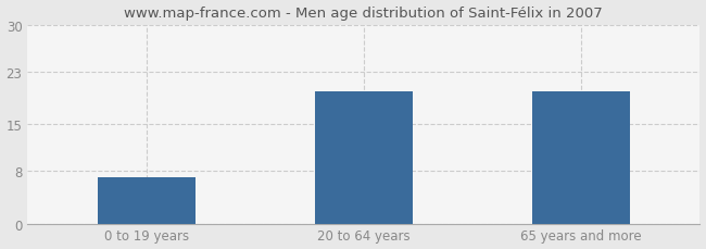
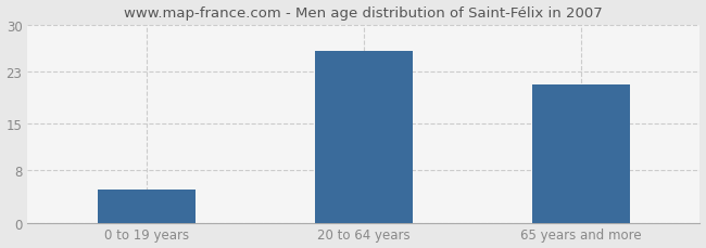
0 to 19 years: 7 -> 5
20 to 64 years: 20 -> 26
65 years and more: 20 -> 21
